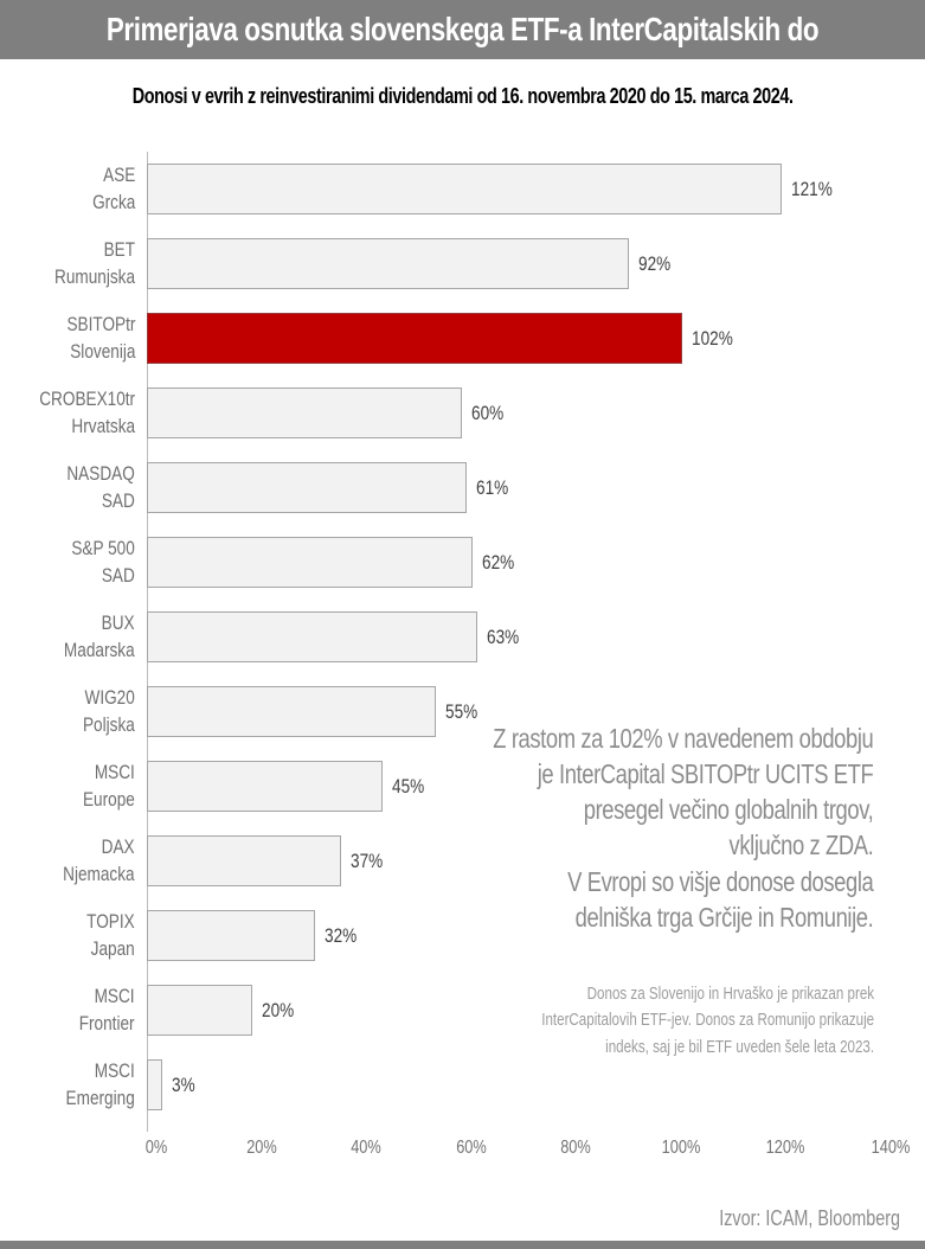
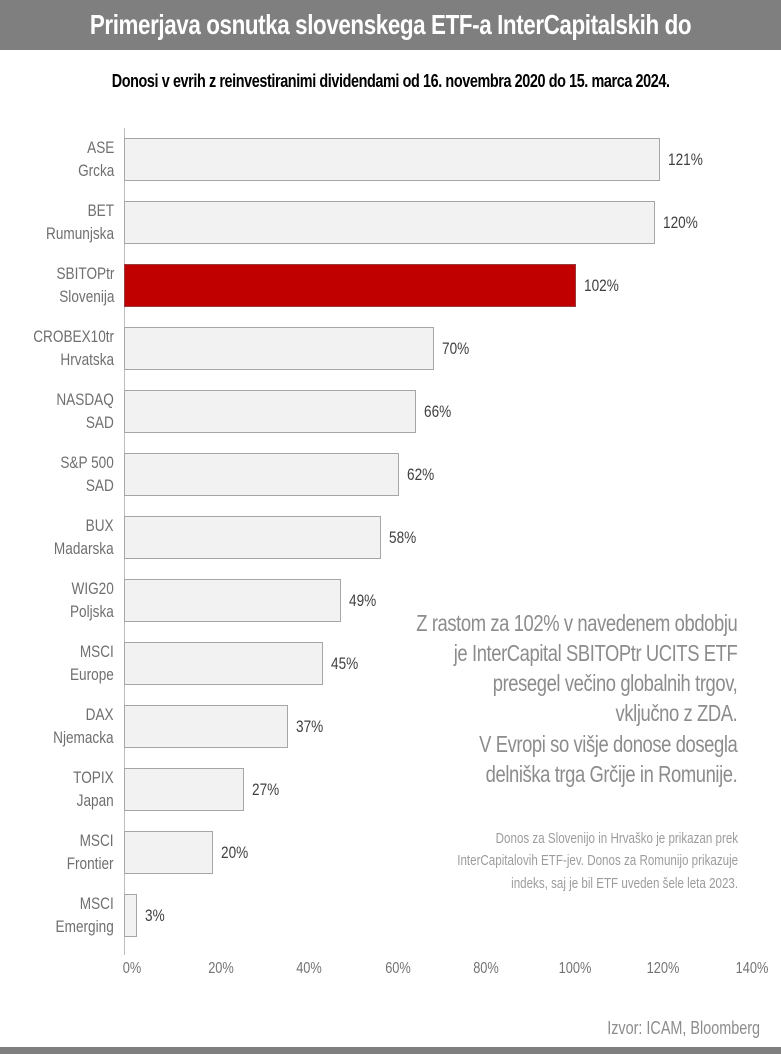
BET Rumunjska: 92% -> 120%
CROBEX10tr Hrvatska: 60% -> 70%
NASDAQ SAD: 61% -> 66%
BUX Madarska: 63% -> 58%
WIG20 Poljska: 55% -> 49%
TOPIX Japan: 32% -> 27%
